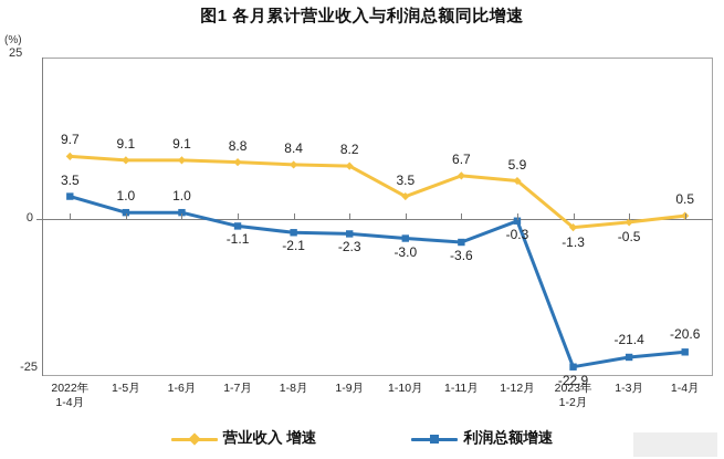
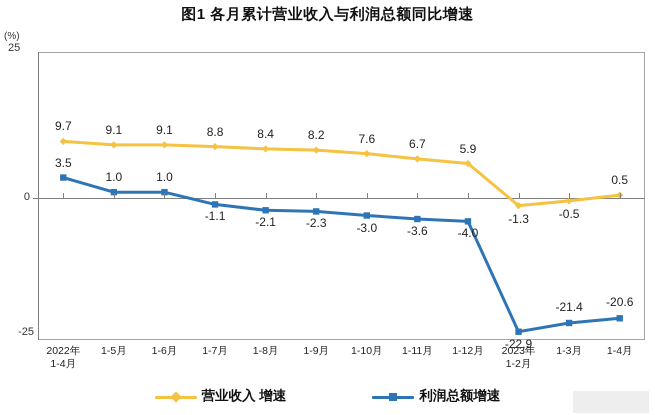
营业收入 增速/1-10月: 3.5 -> 7.6
利润总额增速/1-12月: -0.3 -> -4.0
